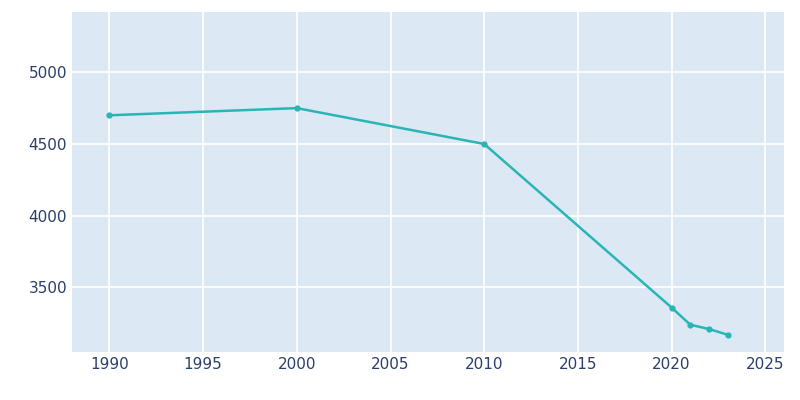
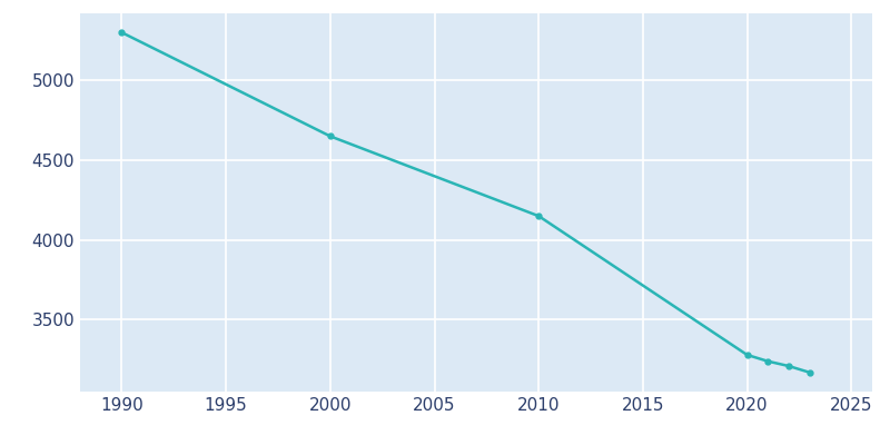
1990: 4700 -> 5300
2000: 4750 -> 4650
2010: 4500 -> 4150
2020: 3360 -> 3280
